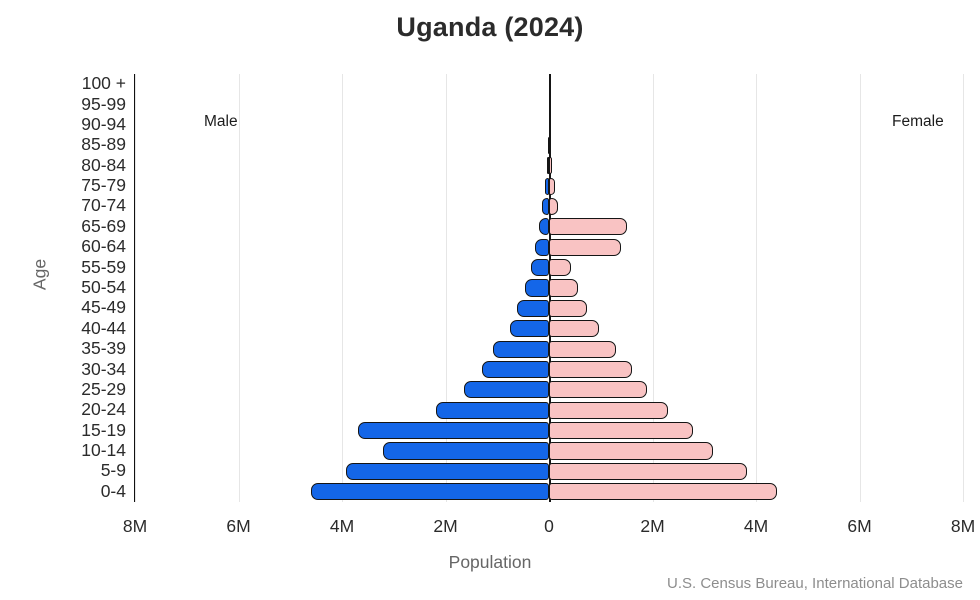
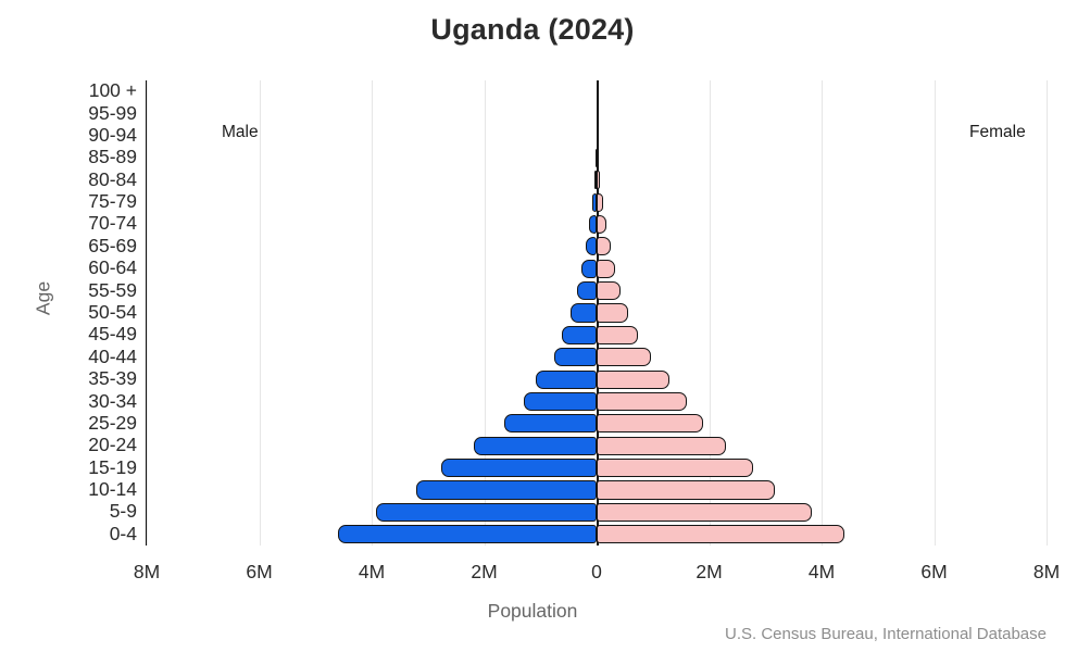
Male/15-19: 3.7M -> 2.8M
Female/60-64: 1.4M -> 0.3M
Female/65-69: 1.5M -> 0.2M
